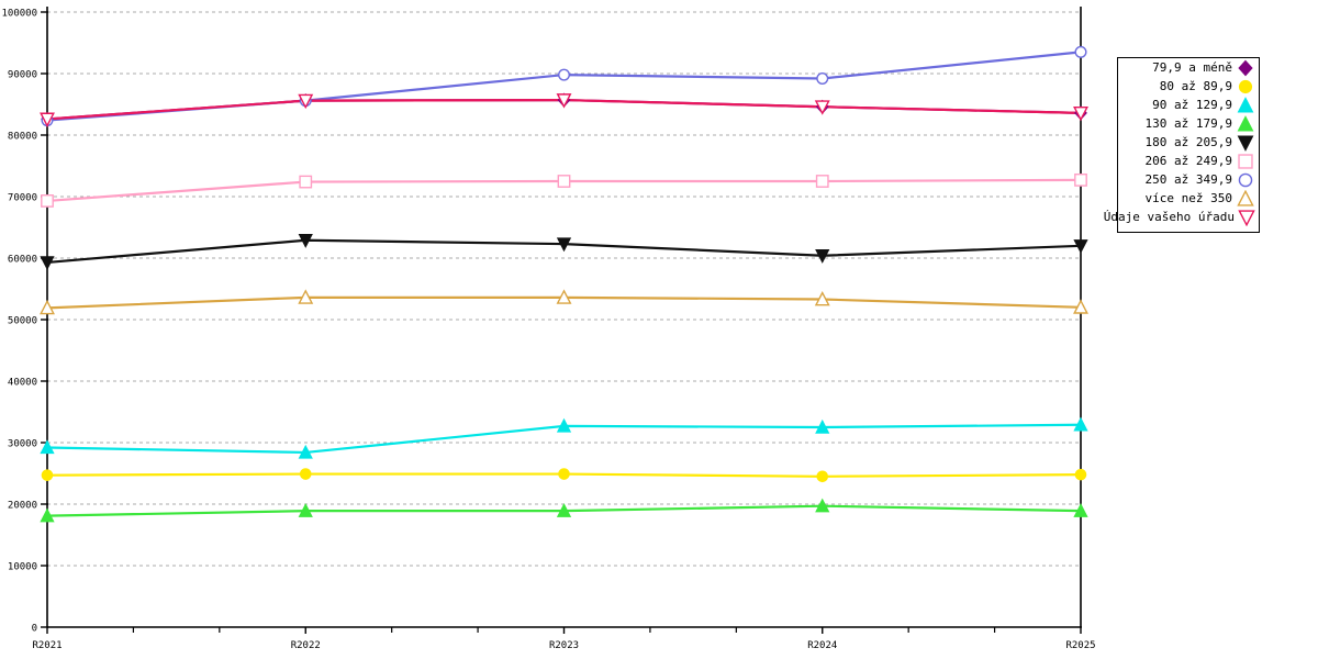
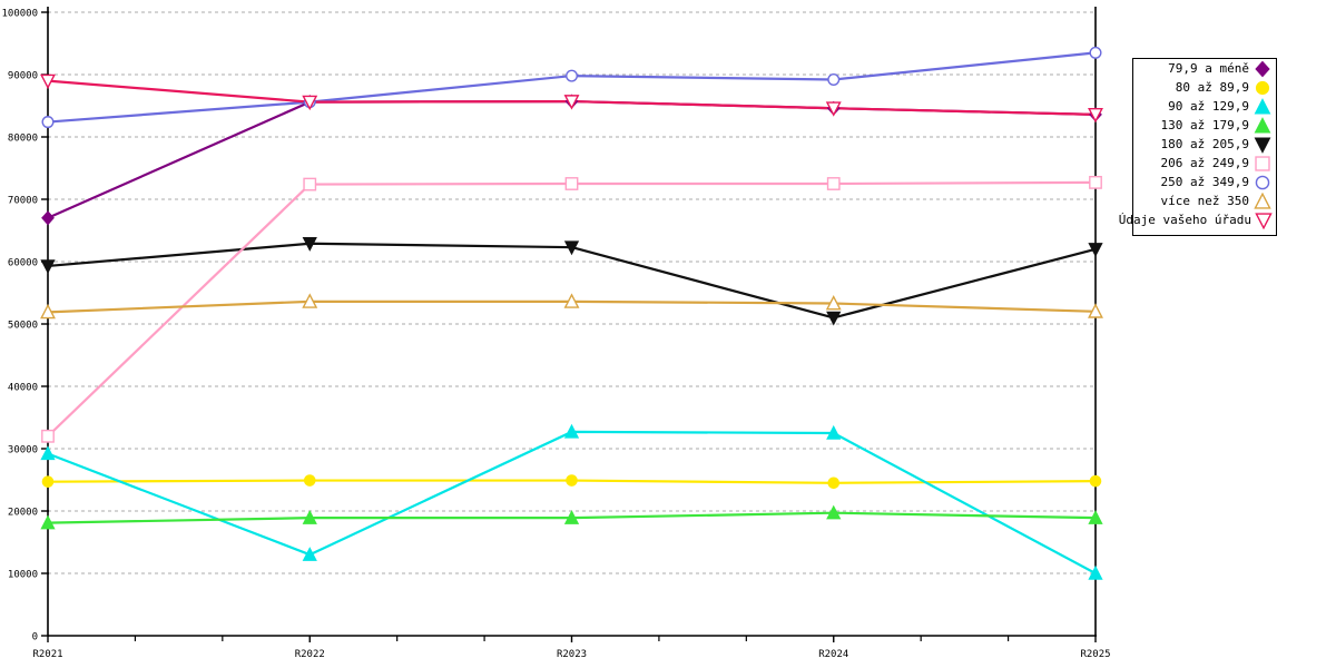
79,9 a méně/R2021: 83000 -> 67000
206 až 249,9/R2021: 69000 -> 32000
Údaje vašeho úřadu/R2021: 83000 -> 89000
90 až 129,9/R2022: 28000 -> 13000
180 až 205,9/R2024: 60000 -> 51000
90 až 129,9/R2025: 33000 -> 10000
